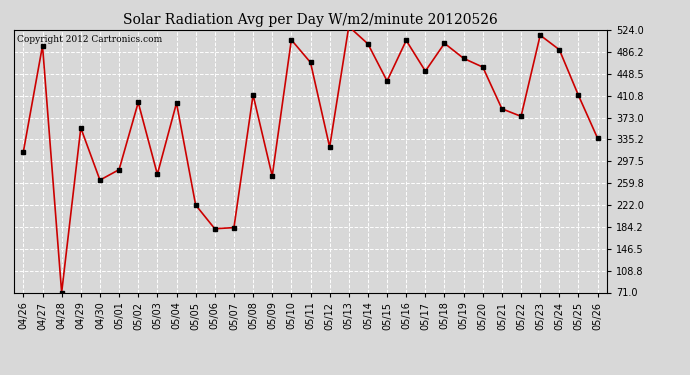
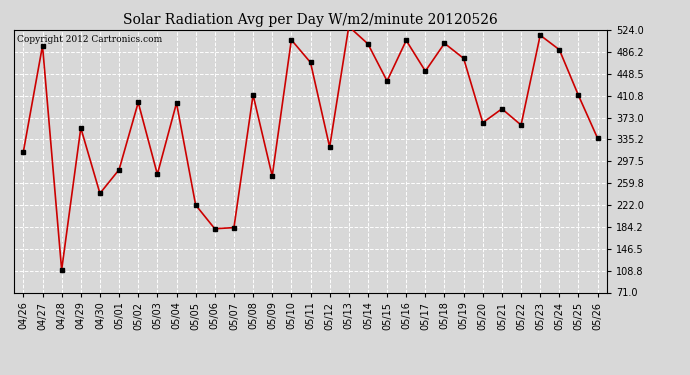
04/28: 71 -> 110
04/30: 265 -> 242
05/20: 460 -> 364
05/22: 375 -> 360
